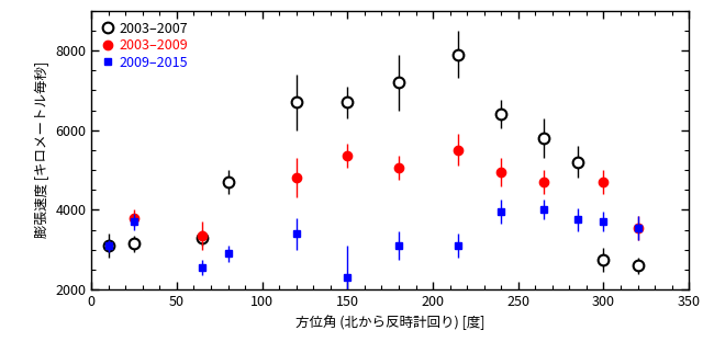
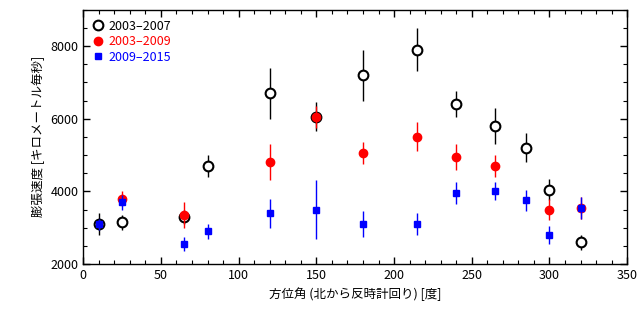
2003–2007/150: 6700 -> 6050
2003–2009/150: 5350 -> 6050
2009–2015/150: 2300 -> 3500
2003–2007/300: 2750 -> 4050
2003–2009/300: 4700 -> 3500
2009–2015/300: 3700 -> 2800
